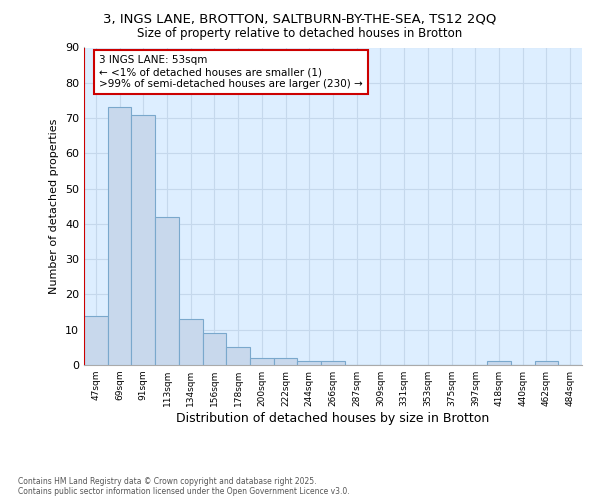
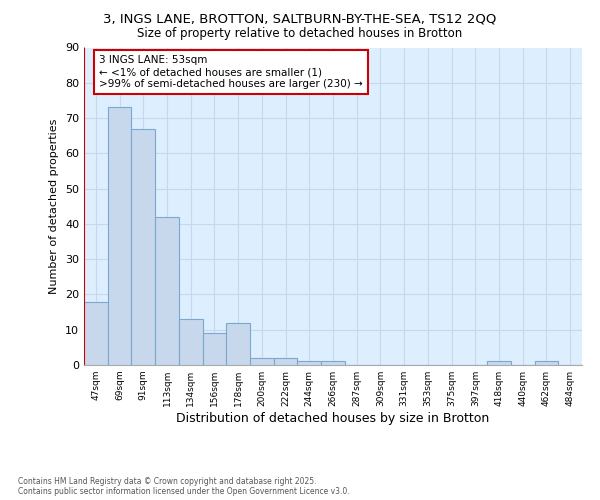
47sqm: 14 -> 18
91sqm: 71 -> 67
178sqm: 5 -> 12
